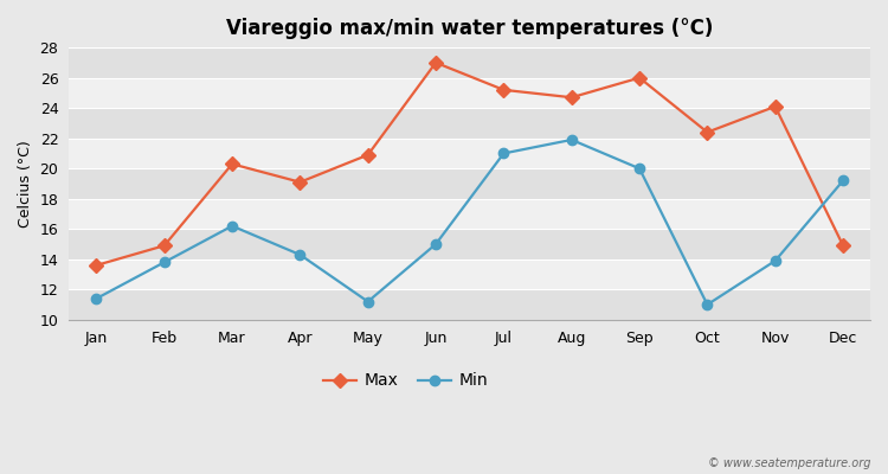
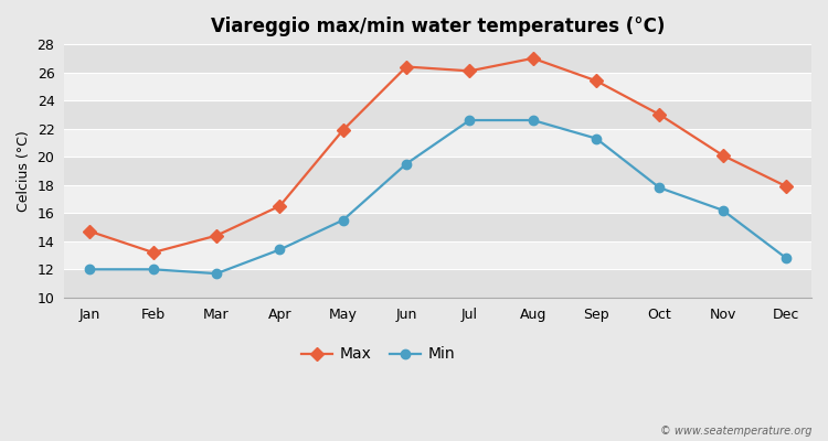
Max/Jan: 13.6 -> 14.7
Min/Jan: 11.4 -> 12.0
Max/Feb: 14.9 -> 13.2
Min/Feb: 13.8 -> 12.0
Max/Mar: 20.3 -> 14.4
Min/Mar: 16.2 -> 11.7
Max/Apr: 19.1 -> 16.5
Min/Apr: 14.3 -> 13.4
Max/May: 20.9 -> 21.9
Min/May: 11.2 -> 15.5
Max/Jun: 27.0 -> 26.4
Min/Jun: 15.0 -> 19.5
Max/Jul: 25.2 -> 26.1
Min/Jul: 21.0 -> 22.6
Max/Aug: 24.7 -> 27.0
Min/Aug: 21.9 -> 22.6
Max/Sep: 26.0 -> 25.4
Min/Sep: 20.0 -> 21.3
Max/Oct: 22.4 -> 23.0
Min/Oct: 11.0 -> 17.8
Max/Nov: 24.1 -> 20.1
Min/Nov: 13.9 -> 16.2
Max/Dec: 14.9 -> 17.9
Min/Dec: 19.2 -> 12.8
